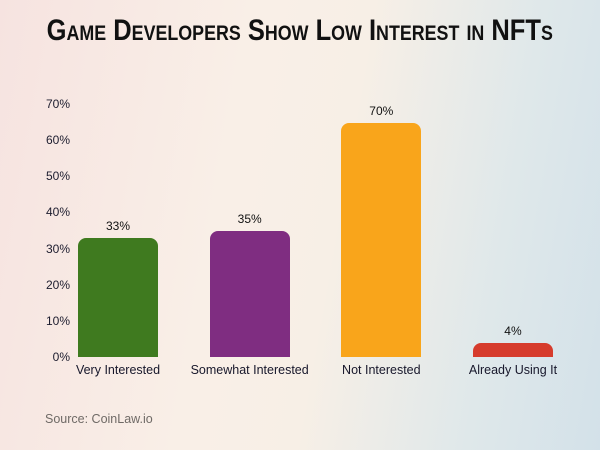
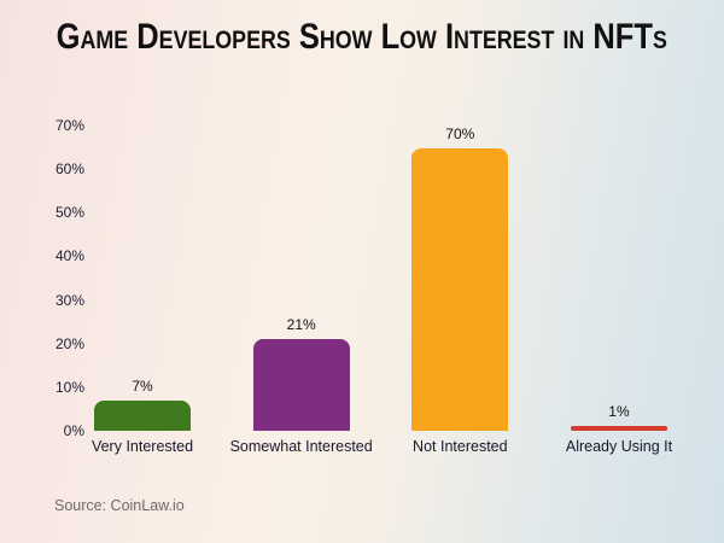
Very Interested: 33% -> 7%
Somewhat Interested: 35% -> 21%
Already Using It: 4% -> 1%
